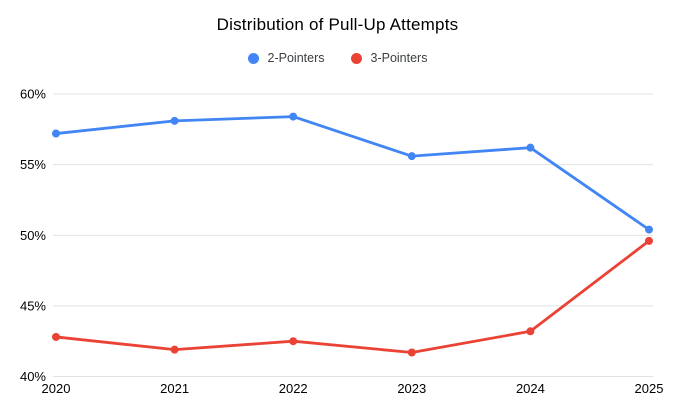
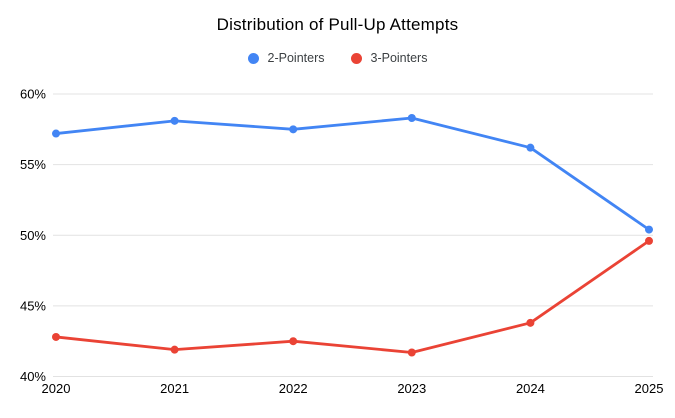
2-Pointers/2022: 58.4% -> 57.5%
2-Pointers/2023: 55.6% -> 58.3%
3-Pointers/2024: 43.2% -> 43.8%
